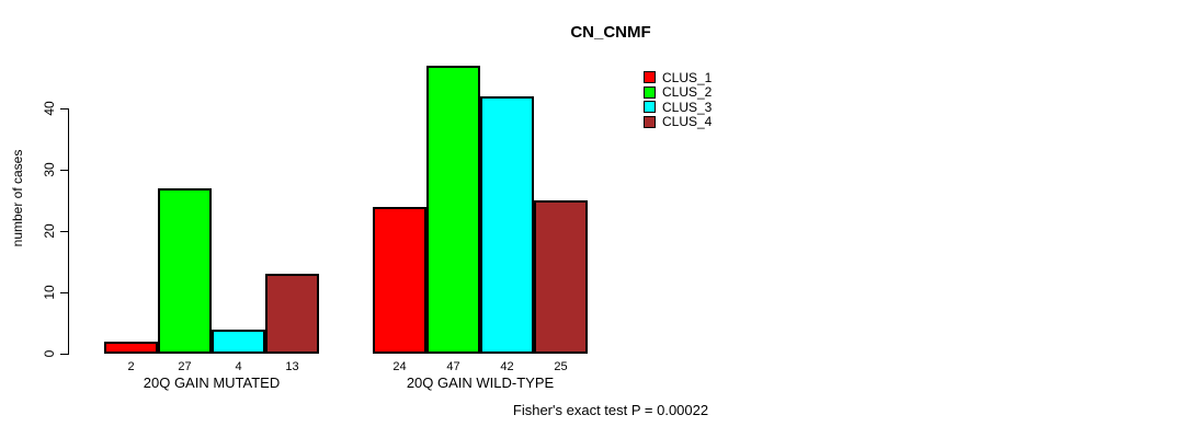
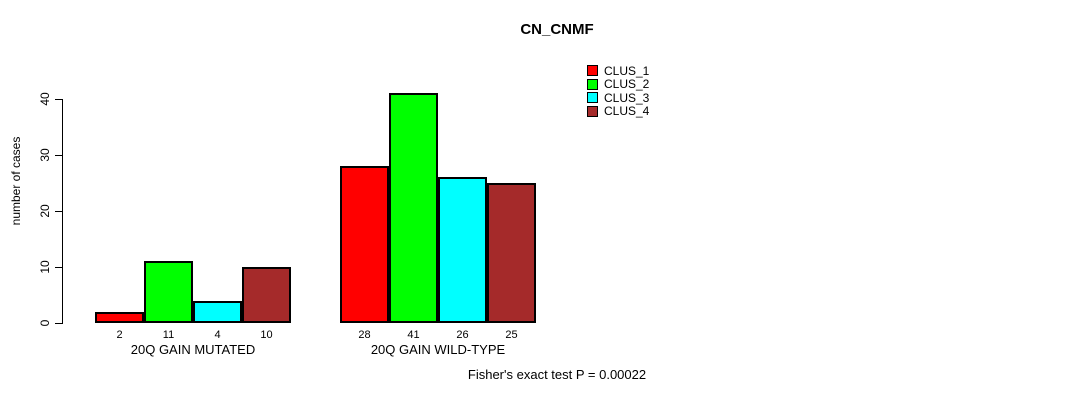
CLUS_2/20Q GAIN MUTATED: 27 -> 11
CLUS_4/20Q GAIN MUTATED: 13 -> 10
CLUS_1/20Q GAIN WILD-TYPE: 24 -> 28
CLUS_2/20Q GAIN WILD-TYPE: 47 -> 41
CLUS_3/20Q GAIN WILD-TYPE: 42 -> 26
